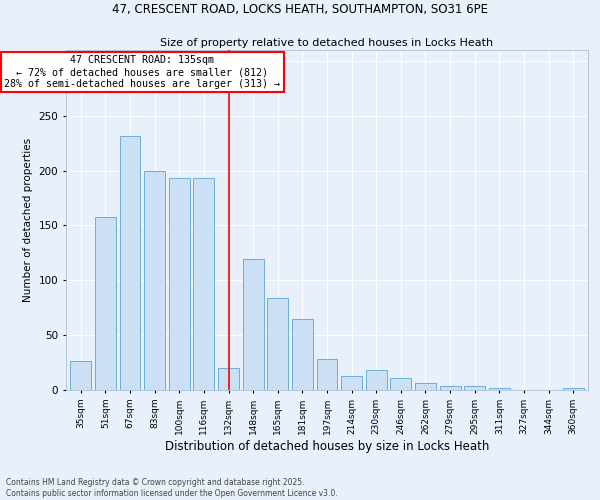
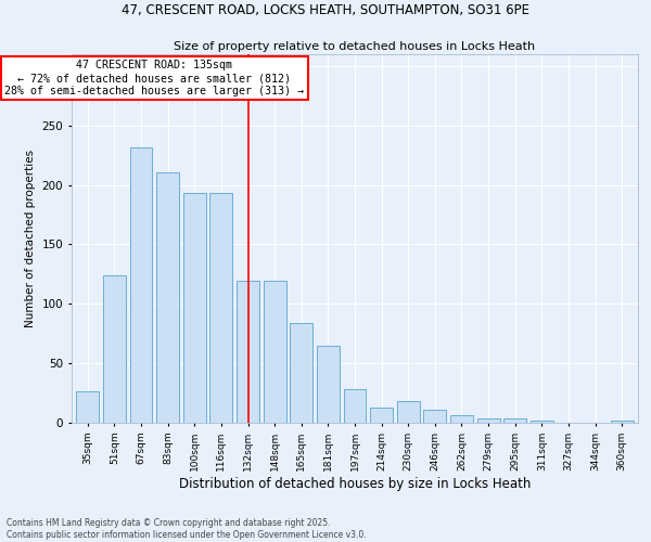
51sqm: 158 -> 124
83sqm: 200 -> 211
132sqm: 20 -> 119
